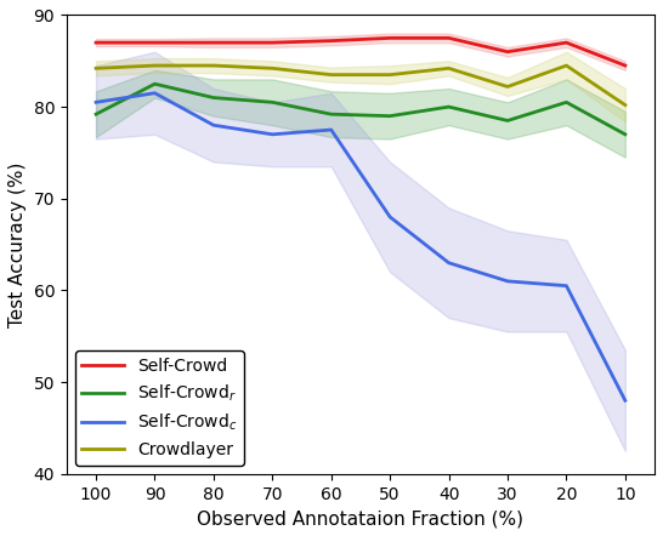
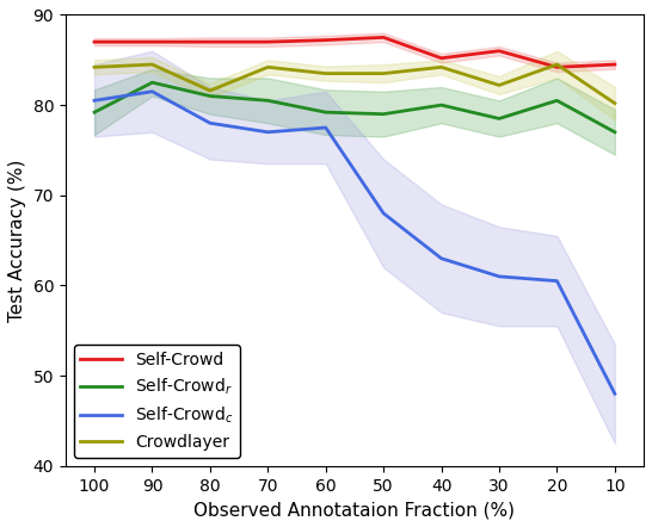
Crowdlayer/80: 84.5 -> 81.6
Self-Crowd/40: 87.5 -> 85.2
Self-Crowd/20: 87.0 -> 84.2
